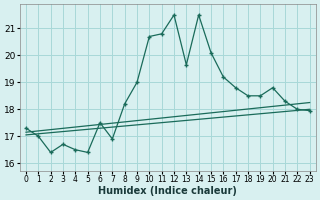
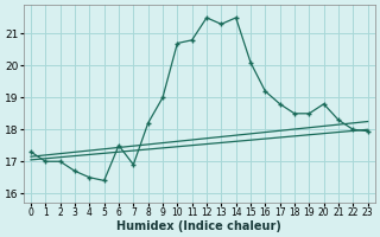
2: 16.40 -> 17.00
13: 19.65 -> 21.30
